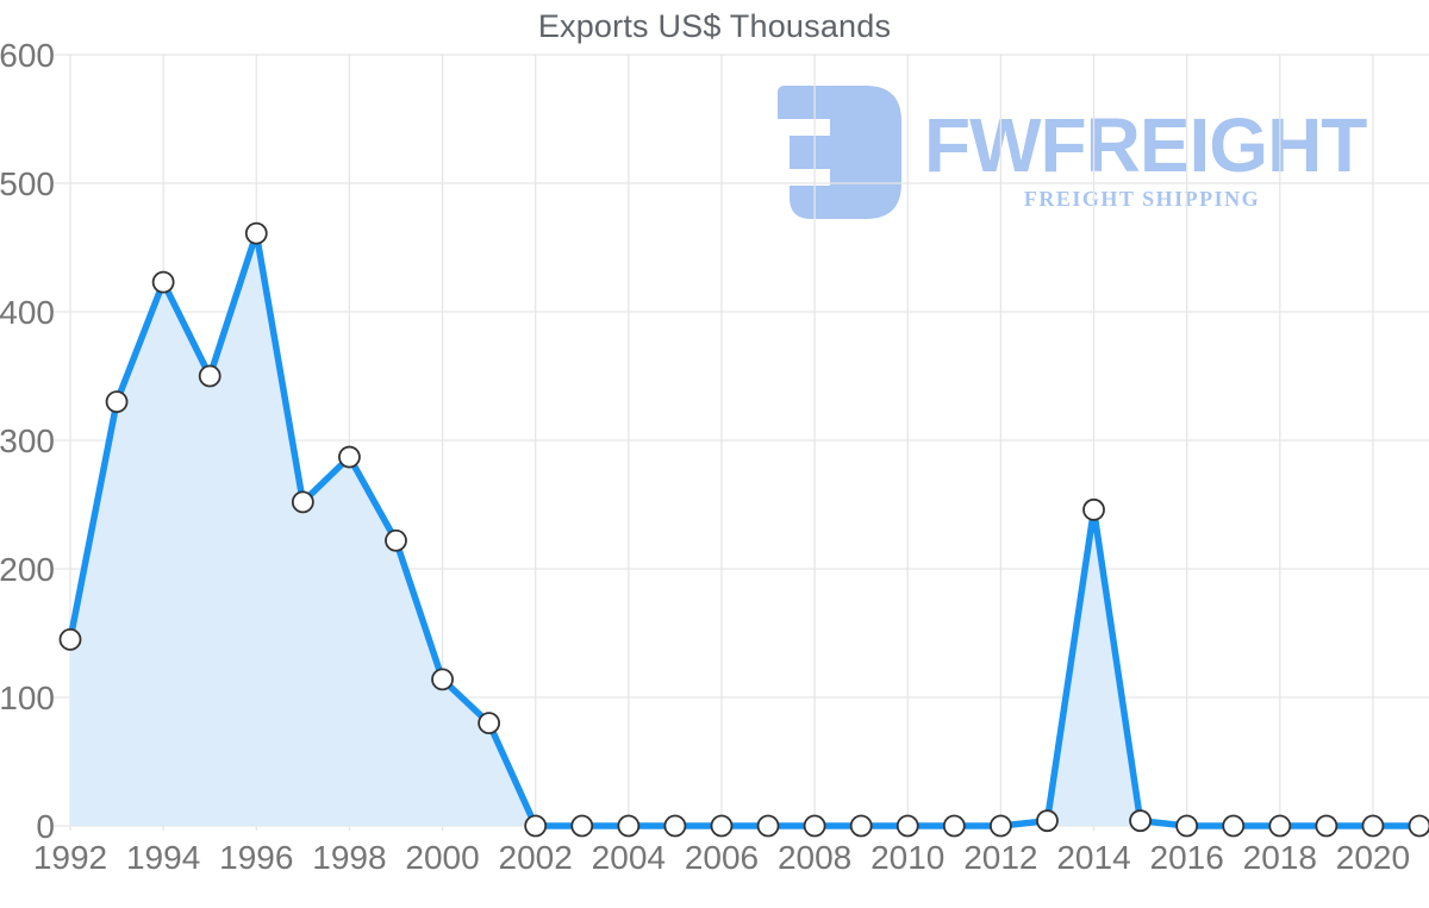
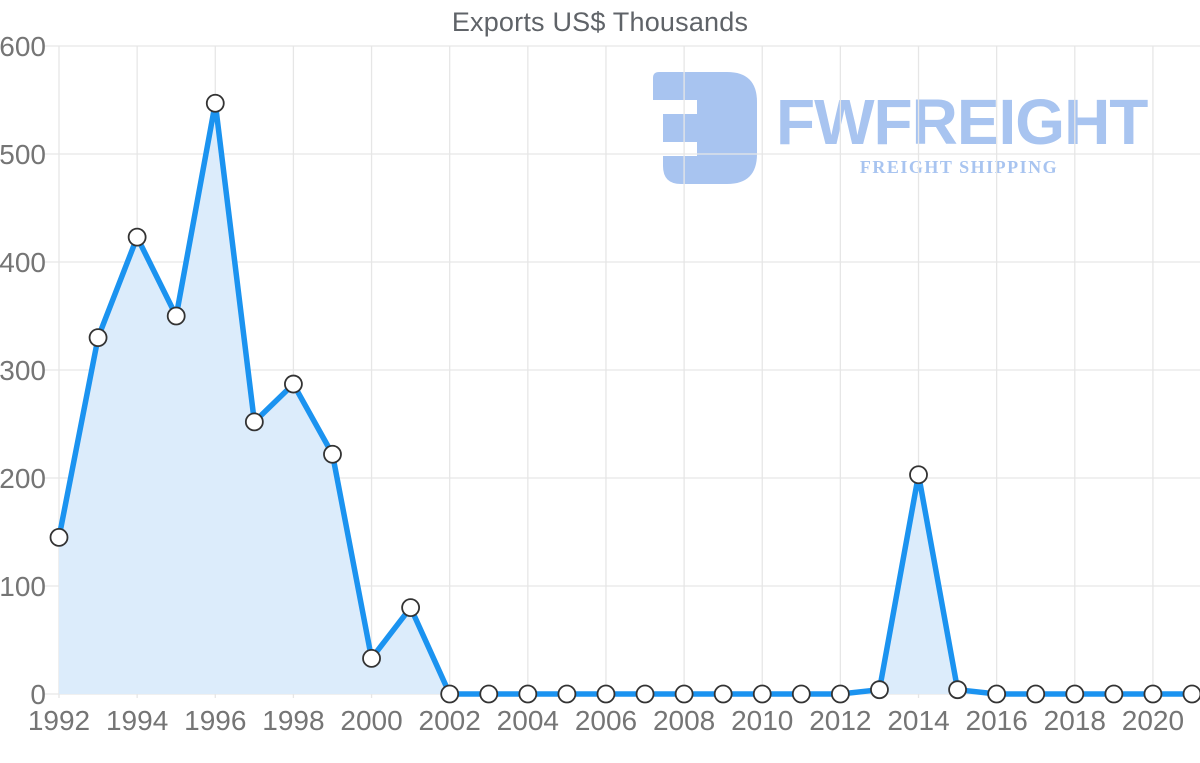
1996: 461 -> 547
2000: 114 -> 33
2014: 246 -> 203
